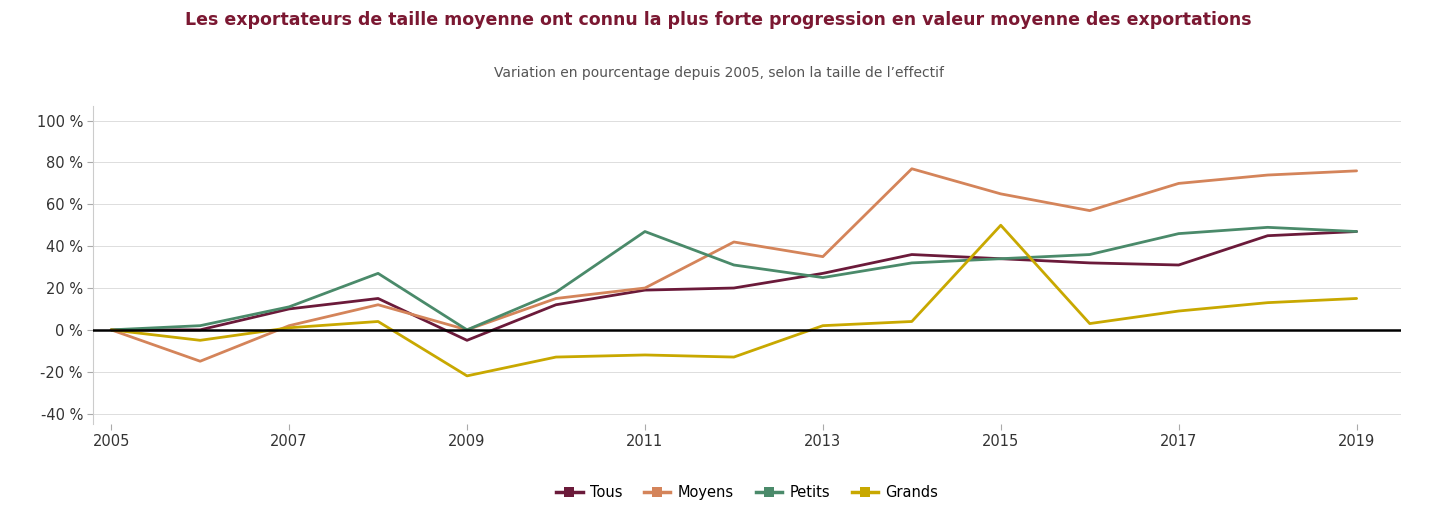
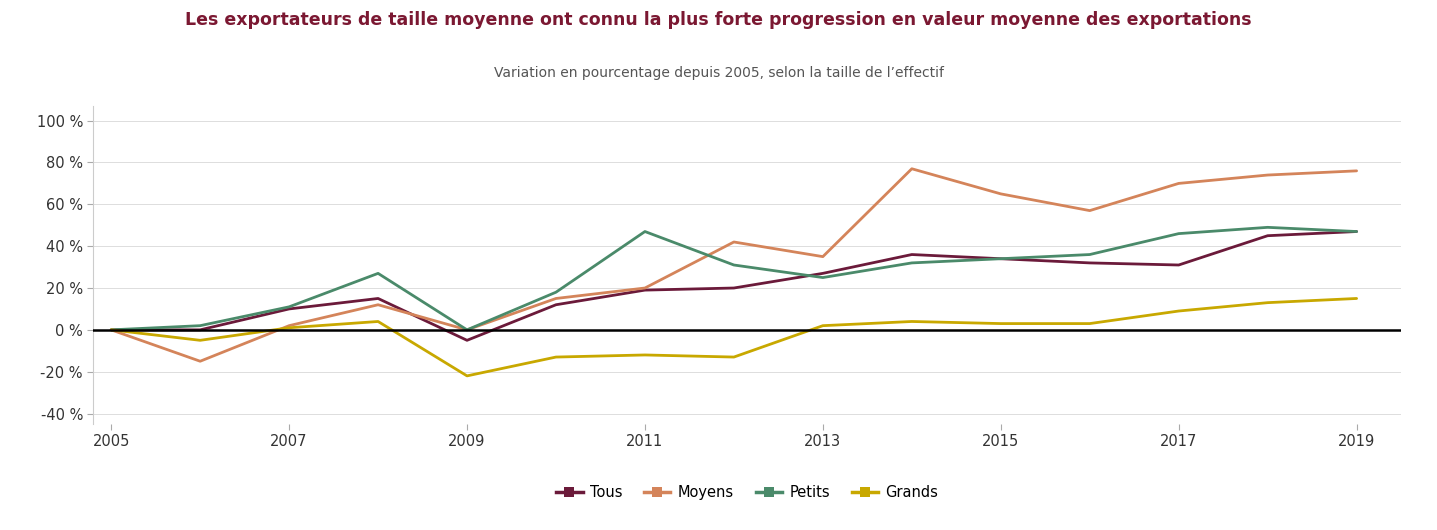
Grands/2015: 50 % -> 3 %
